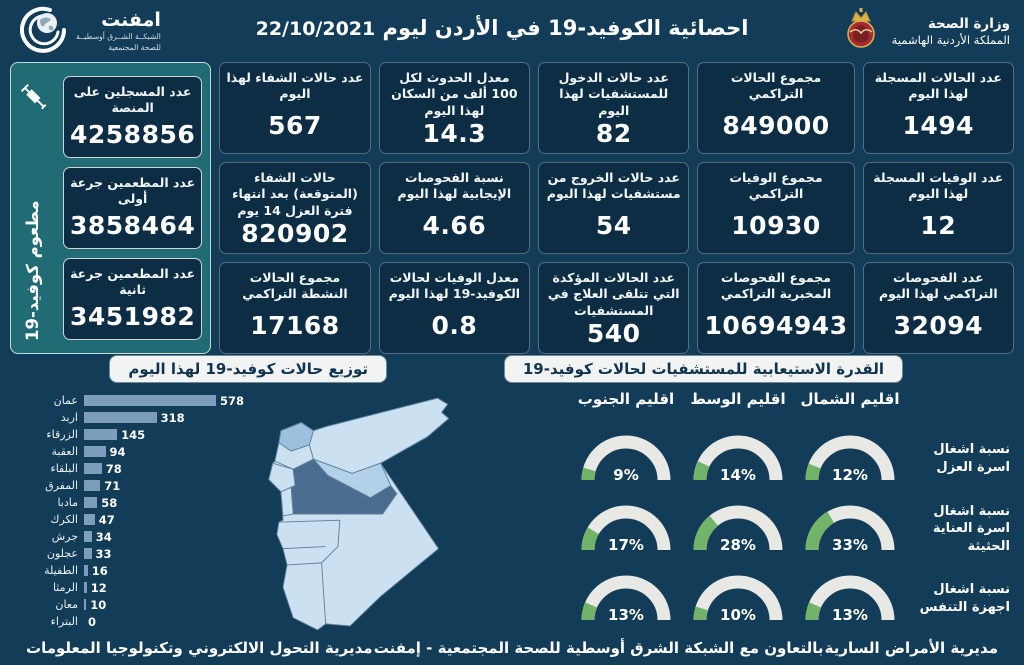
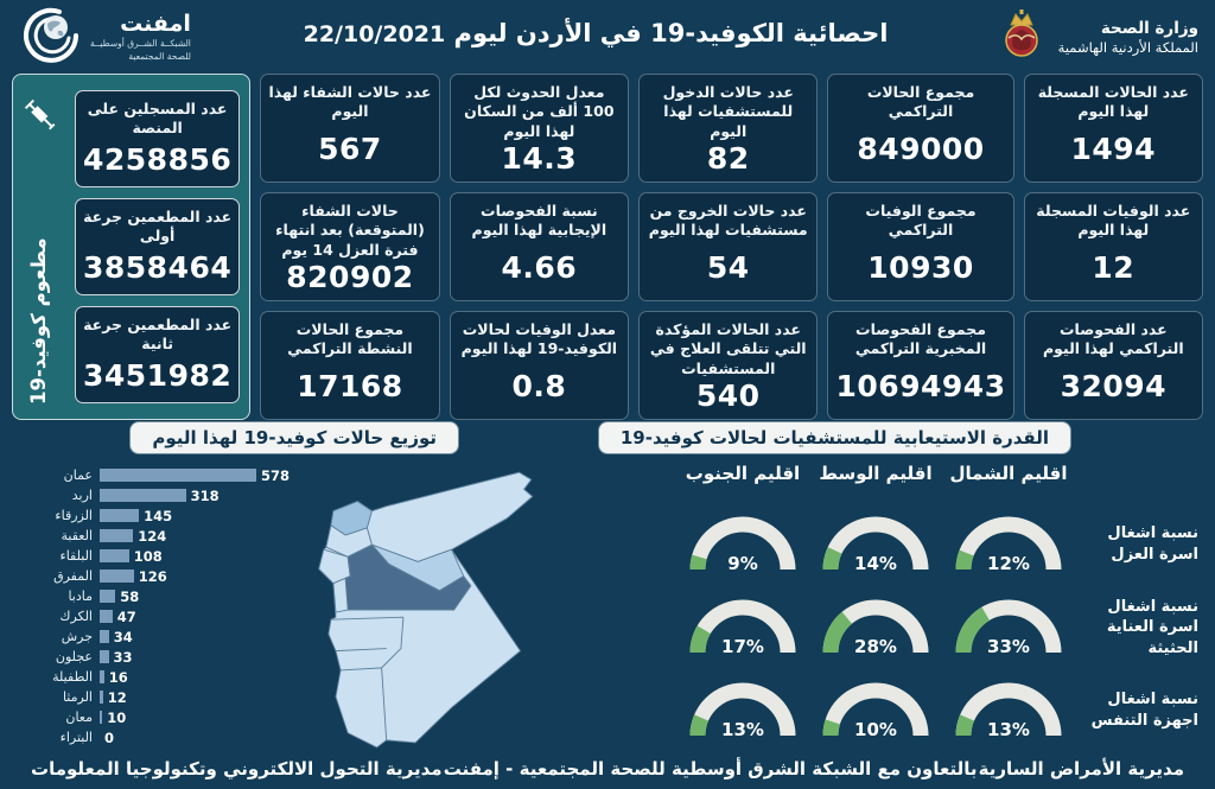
توزيع حالات كوفيد-19 لهذا اليوم/العقبة: 94 -> 124
توزيع حالات كوفيد-19 لهذا اليوم/البلقاء: 78 -> 108
توزيع حالات كوفيد-19 لهذا اليوم/المفرق: 71 -> 126
